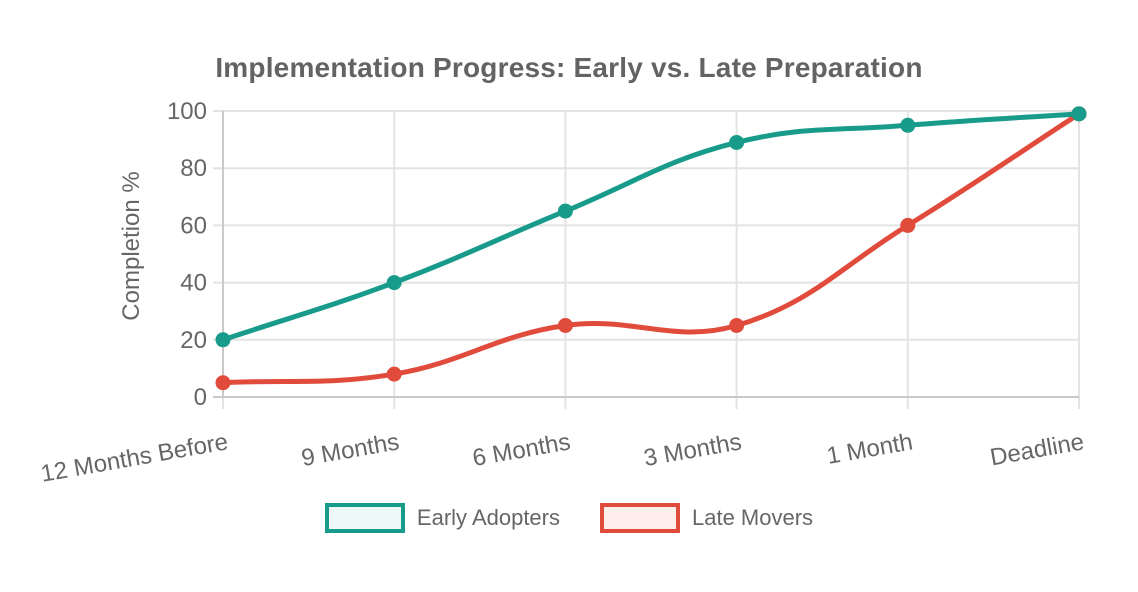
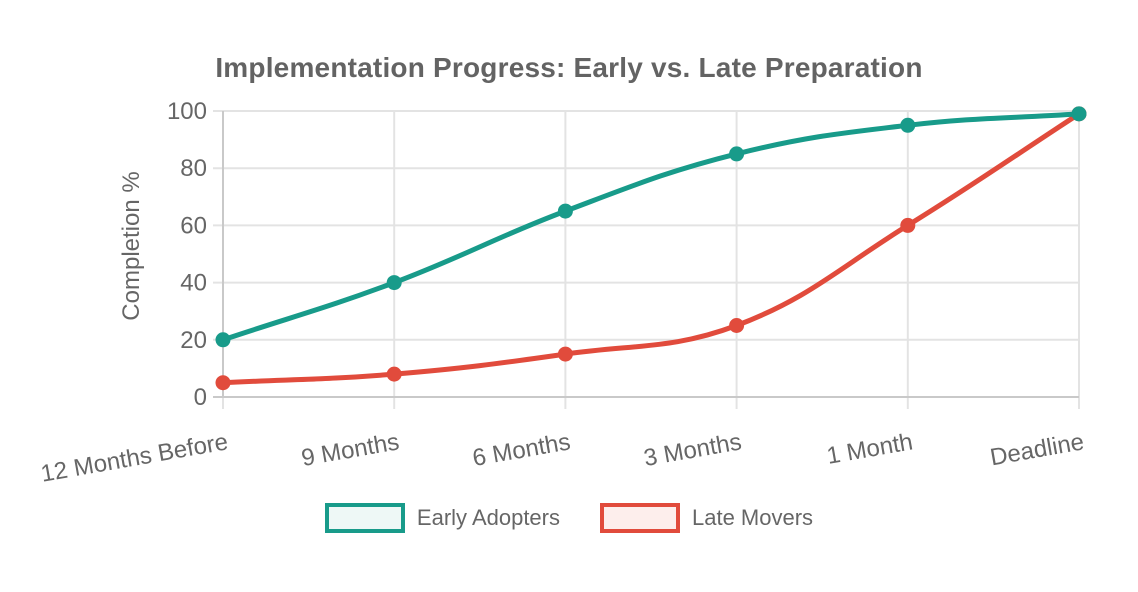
Late Movers/6 Months: 25 -> 15
Early Adopters/3 Months: 89 -> 85
